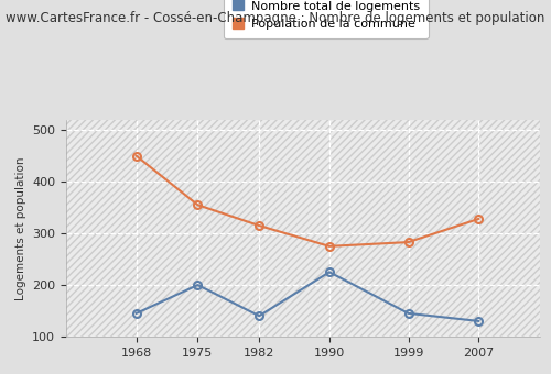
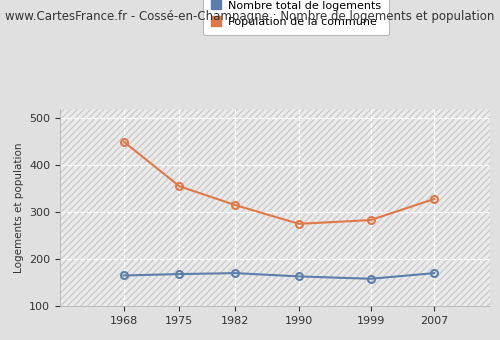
Nombre total de logements/1968: 145 -> 165
Nombre total de logements/1975: 200 -> 168
Nombre total de logements/1982: 140 -> 170
Nombre total de logements/1990: 225 -> 163
Nombre total de logements/1999: 145 -> 158
Nombre total de logements/2007: 130 -> 170
